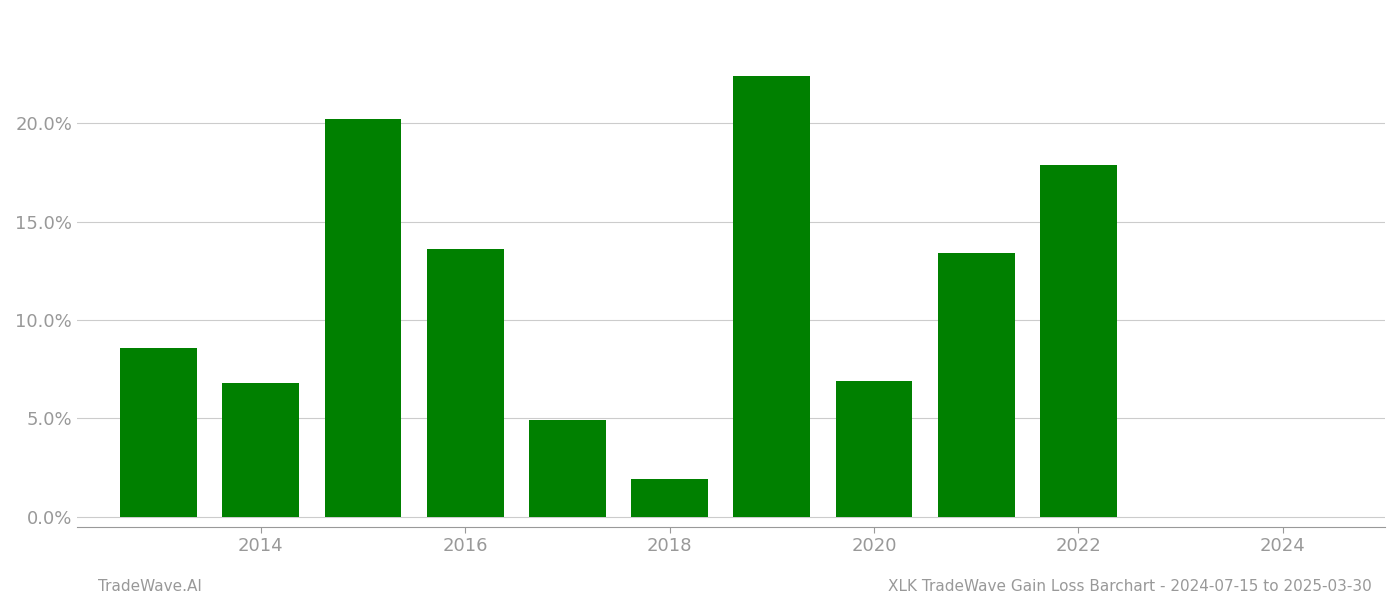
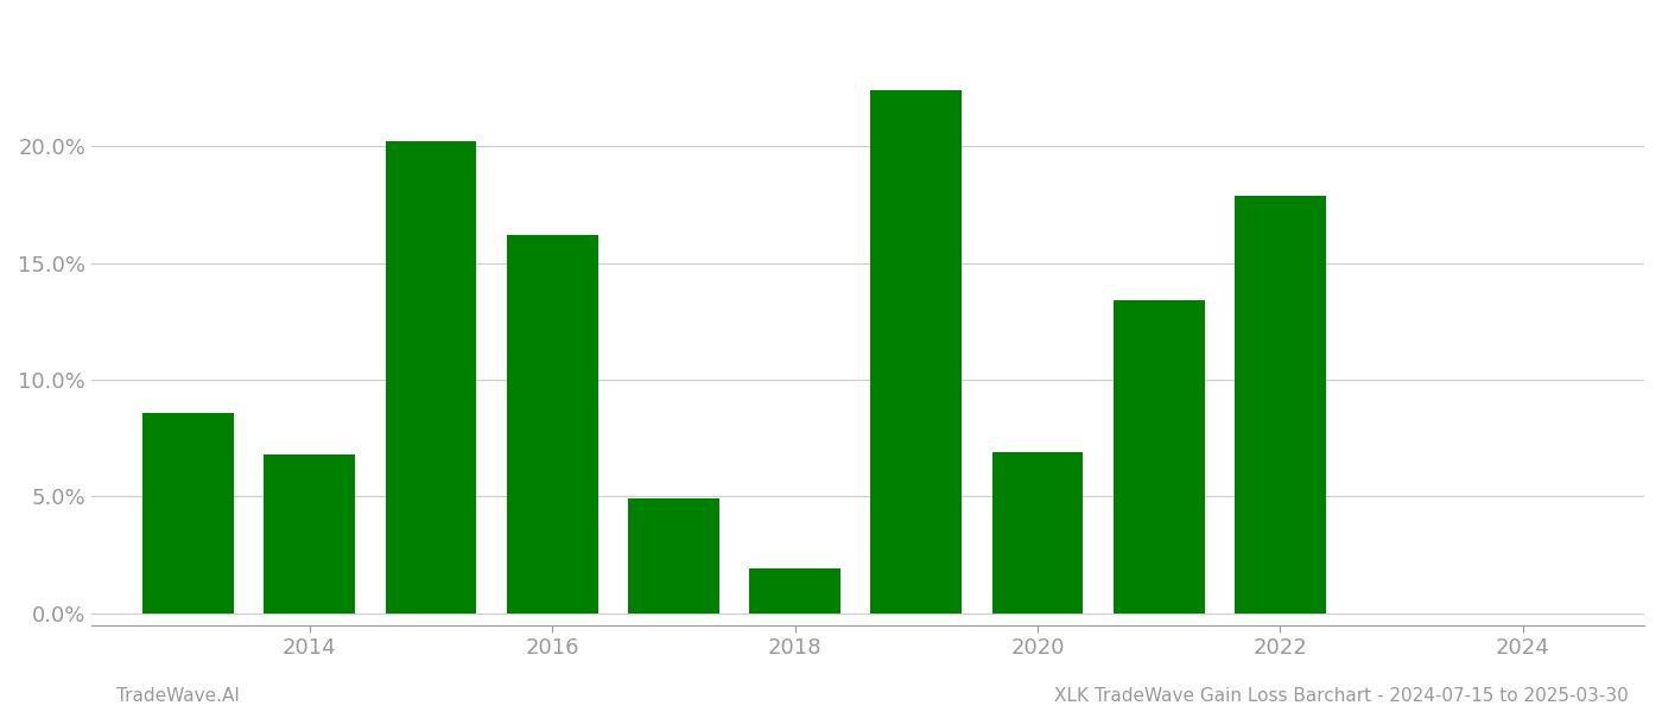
2016: 13.6% -> 16.2%
